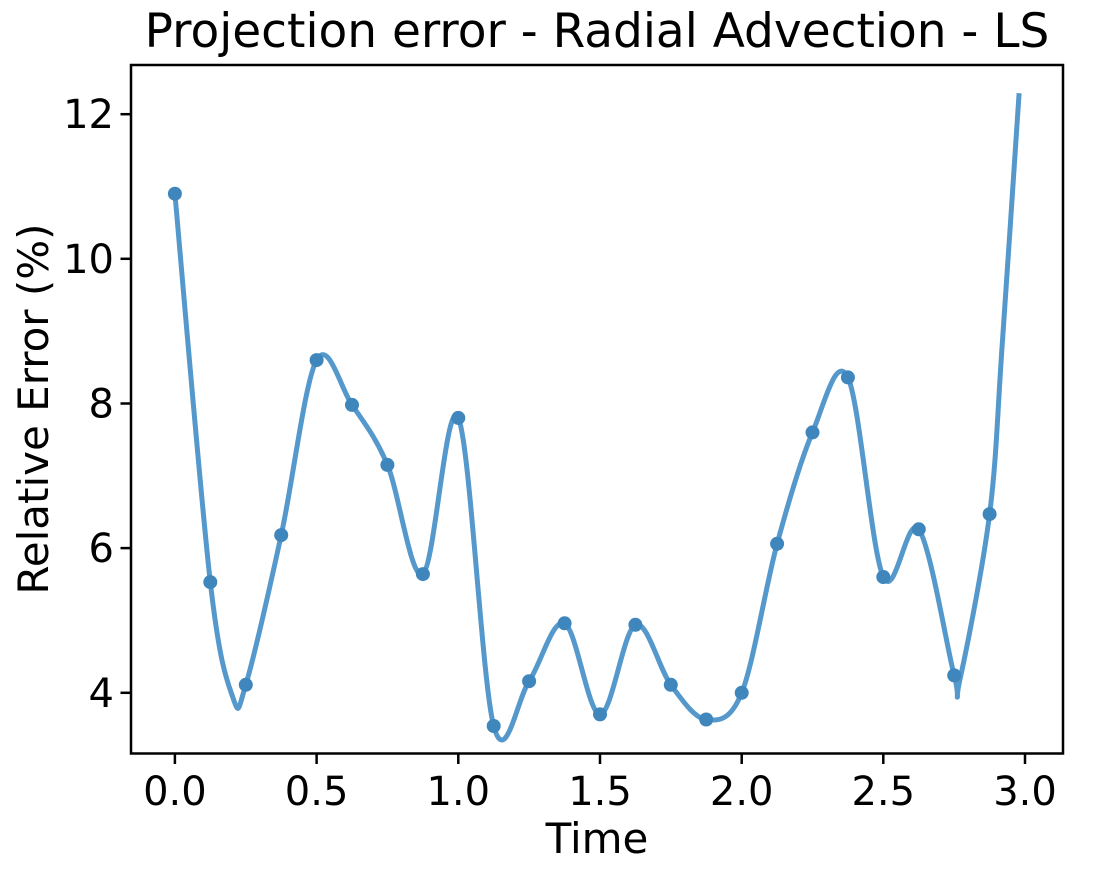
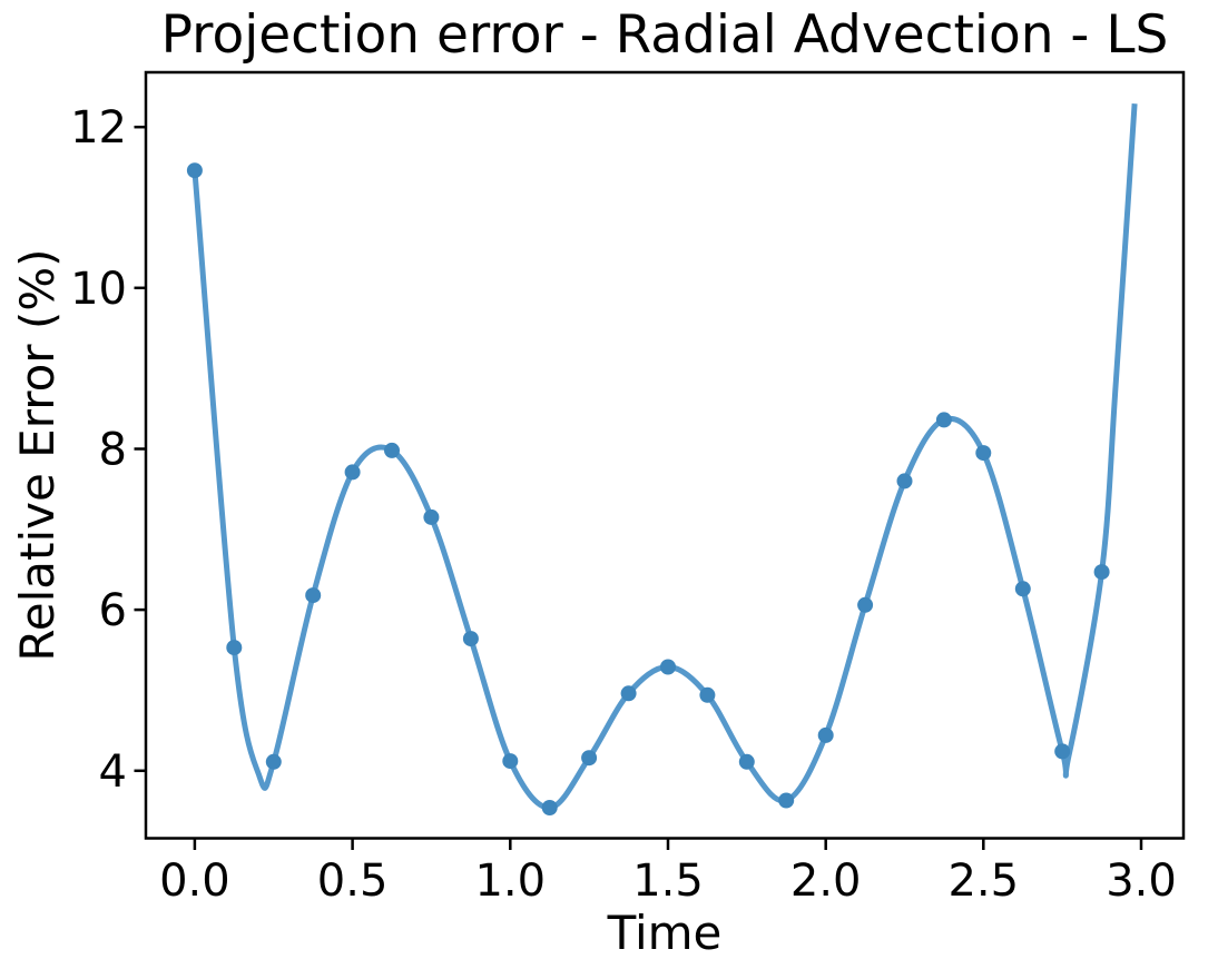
0.0: 10.9 -> 11.5
0.5: 8.6 -> 7.7
1.0: 7.8 -> 4.1
1.5: 3.7 -> 5.3
2.0: 4.0 -> 4.4
2.5: 5.6 -> 8.0
